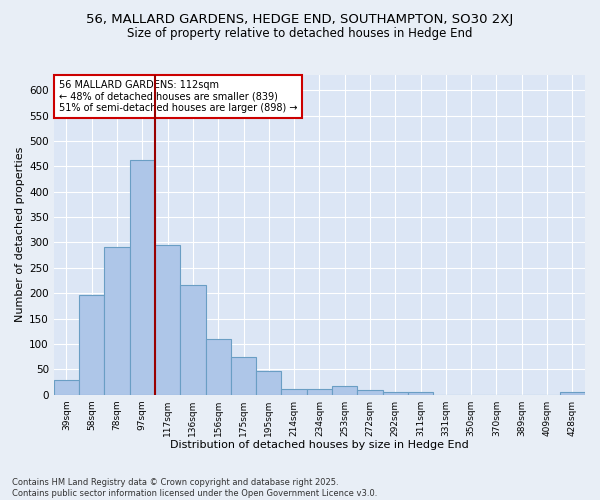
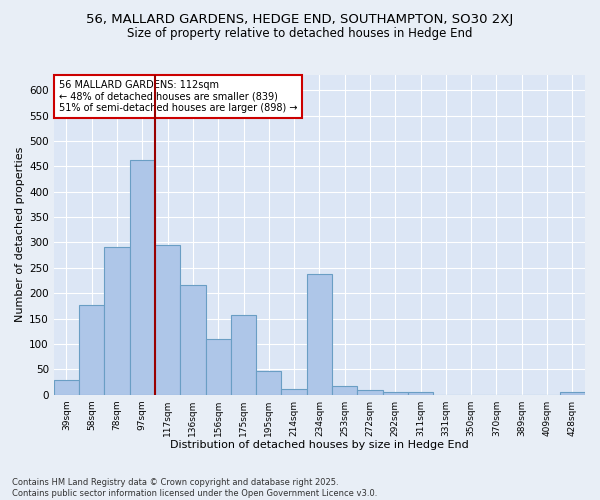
58sqm: 197 -> 176
175sqm: 75 -> 156
234sqm: 11 -> 238
